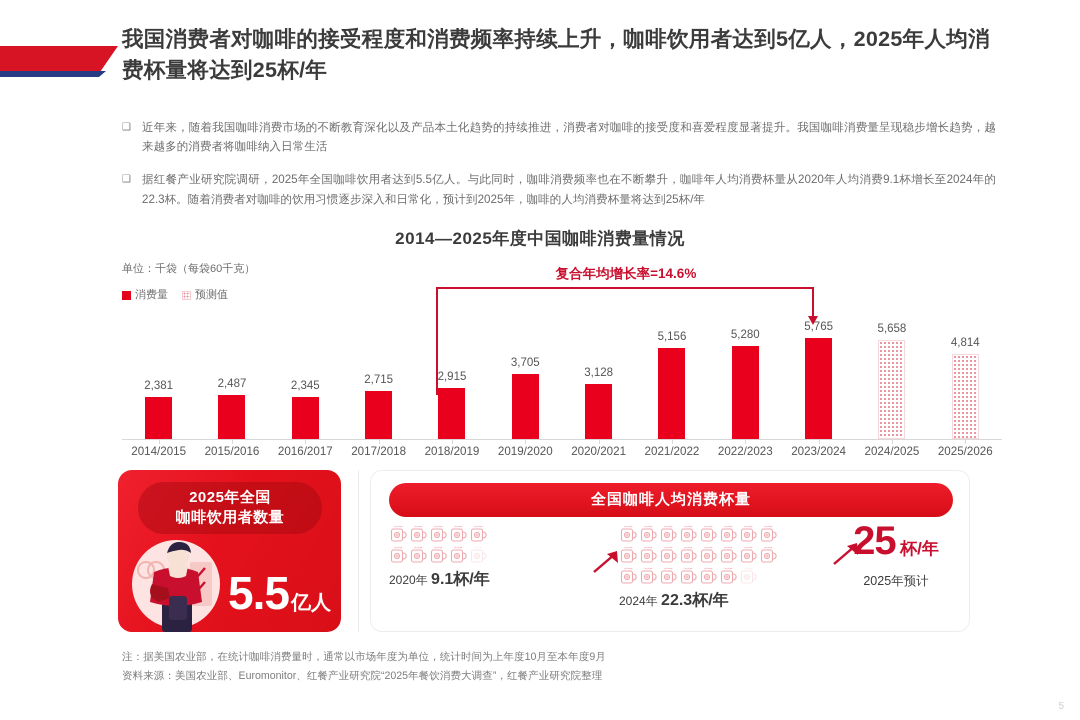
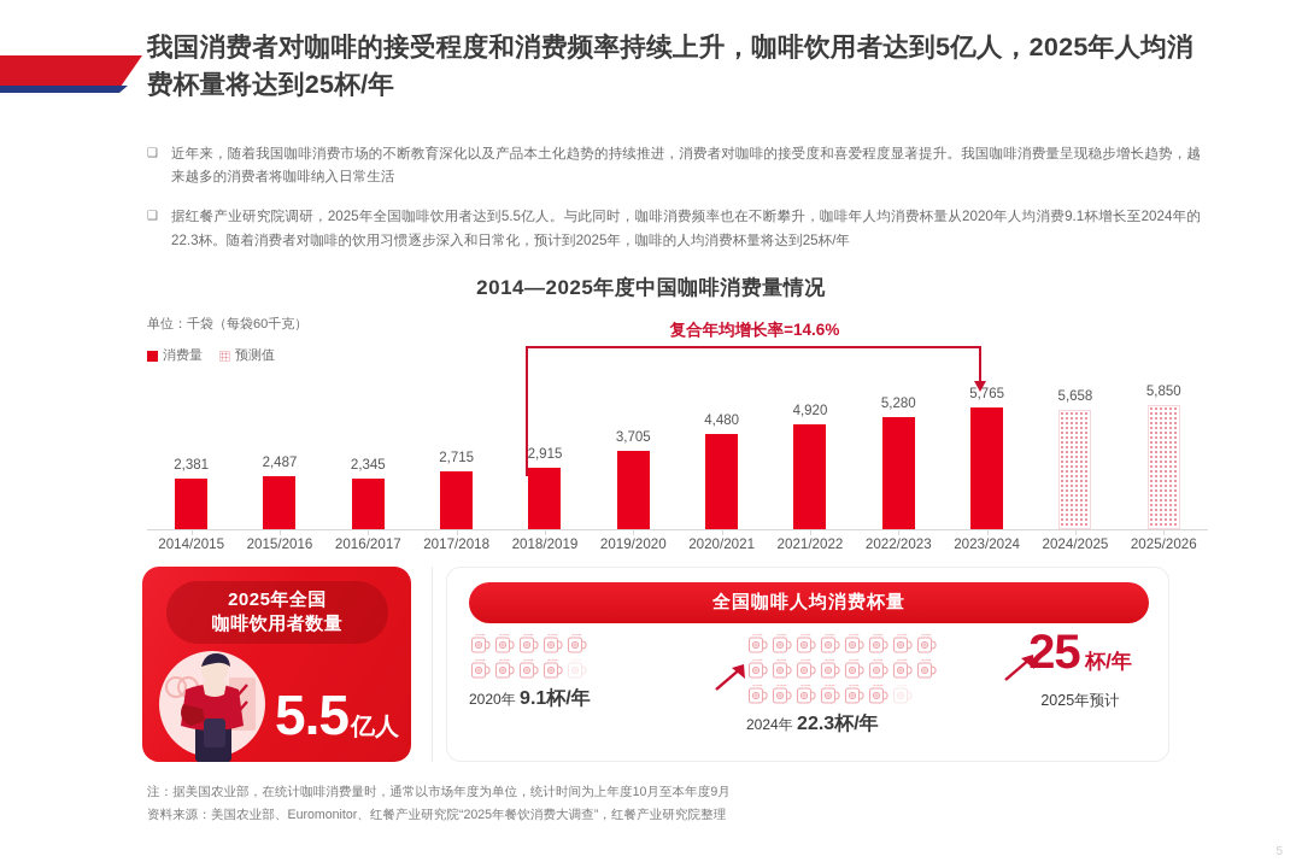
2020/2021: 3,128 -> 4,480
2021/2022: 5,156 -> 4,920
2025/2026: 4,814 -> 5,850
